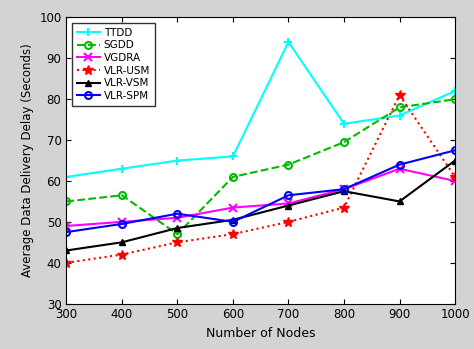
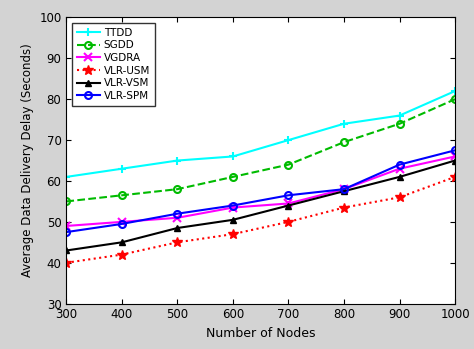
SGDD/500: 47.0 -> 58.0
VLR-SPM/600: 50.0 -> 54.0
TTDD/700: 94 -> 70
SGDD/900: 78.0 -> 74.0
VLR-USM/900: 81.0 -> 56.0
VLR-VSM/900: 55.0 -> 61.0
VGDRA/1000: 60.0 -> 66.0
